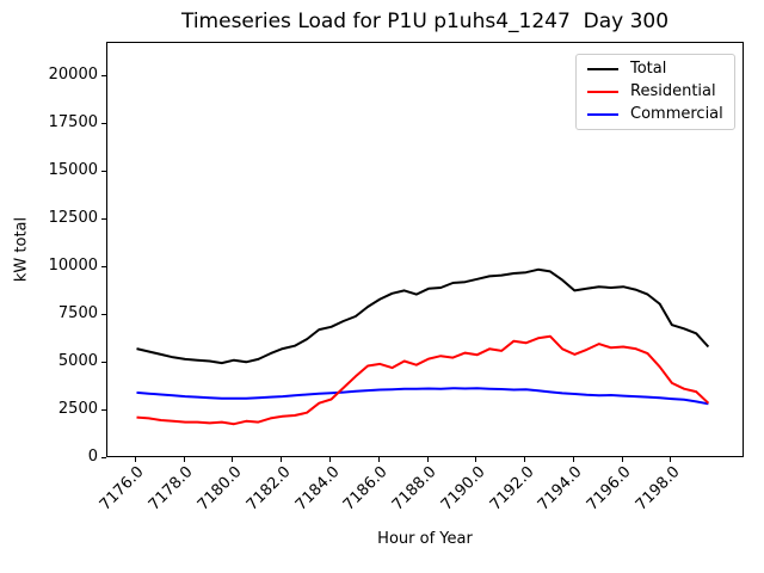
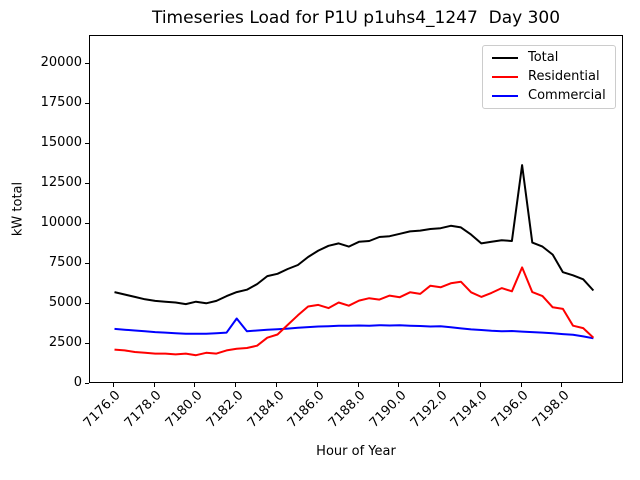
Commercial/7182.0: 3200 -> 4100
Total/7196.0: 9000 -> 13700
Residential/7196.0: 5800 -> 7300
Residential/7198.0: 4000 -> 4700
